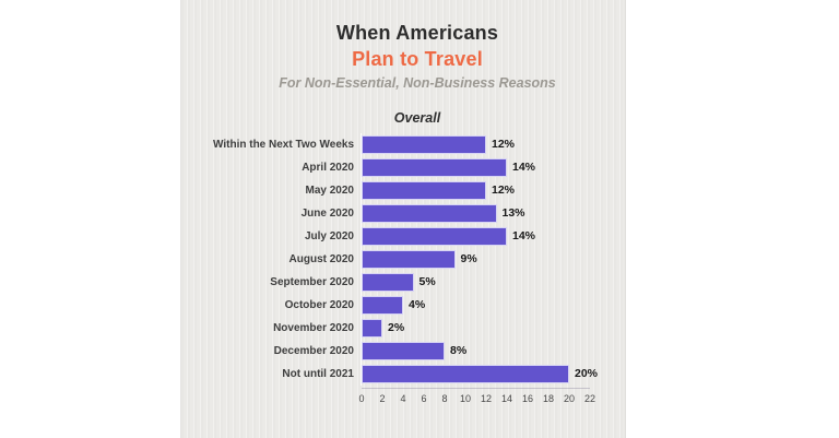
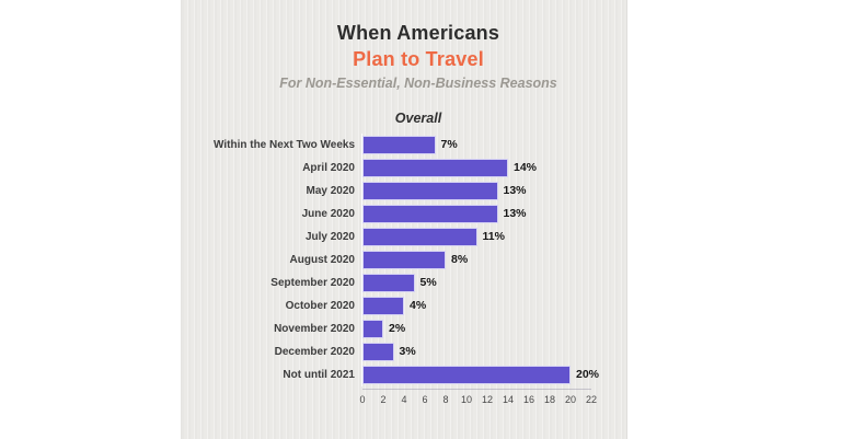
Within the Next Two Weeks: 12% -> 7%
May 2020: 12% -> 13%
July 2020: 14% -> 11%
August 2020: 9% -> 8%
December 2020: 8% -> 3%
